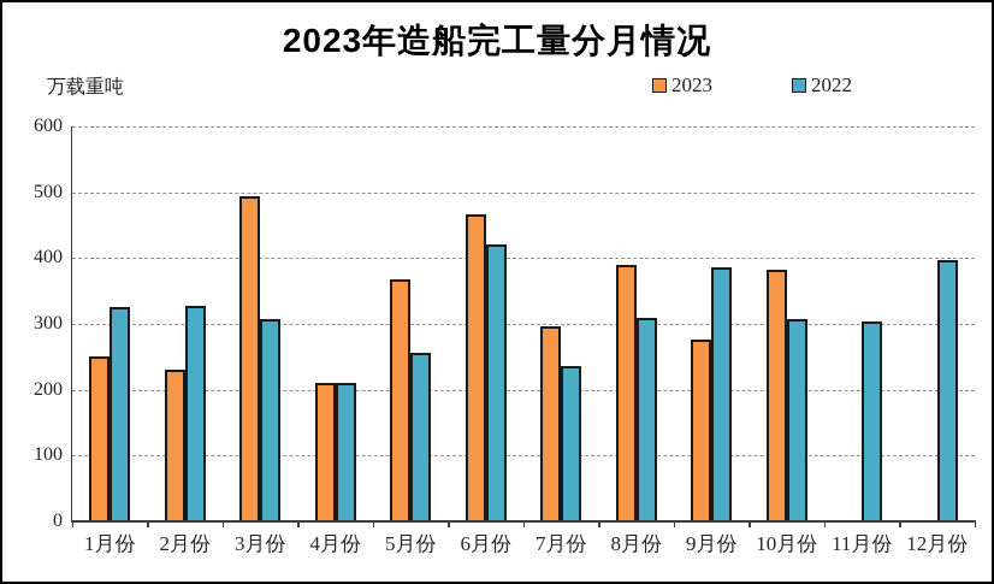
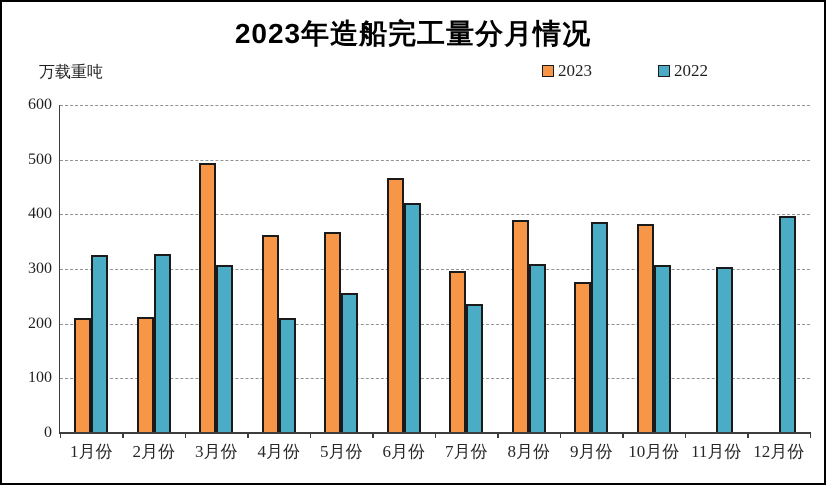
2023/1月份: 250 -> 210
2023/2月份: 230 -> 210
2023/4月份: 210 -> 360
